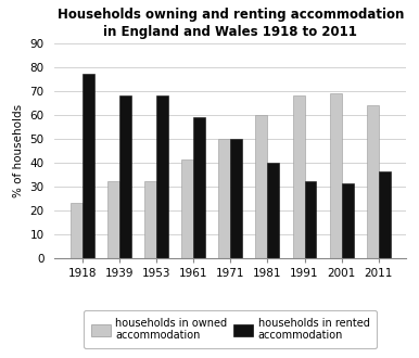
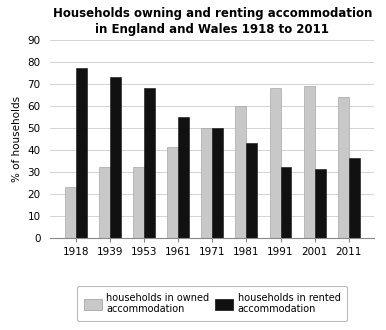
households in rented accommodation/1939: 68 -> 73
households in rented accommodation/1961: 59 -> 55
households in rented accommodation/1981: 40 -> 43
